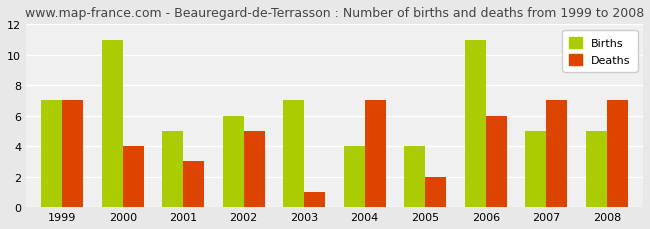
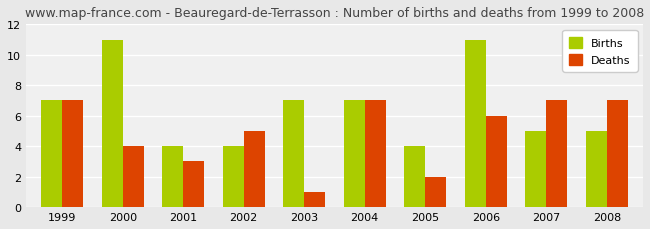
Births/2001: 5 -> 4
Births/2002: 6 -> 4
Births/2004: 4 -> 7
